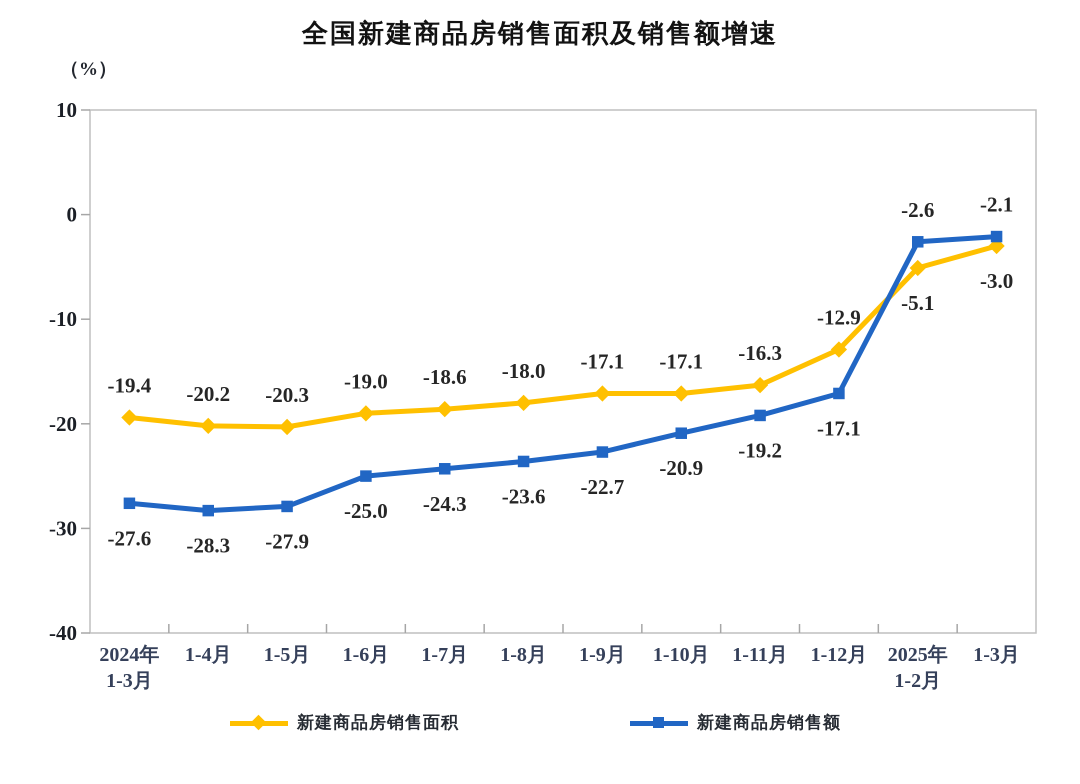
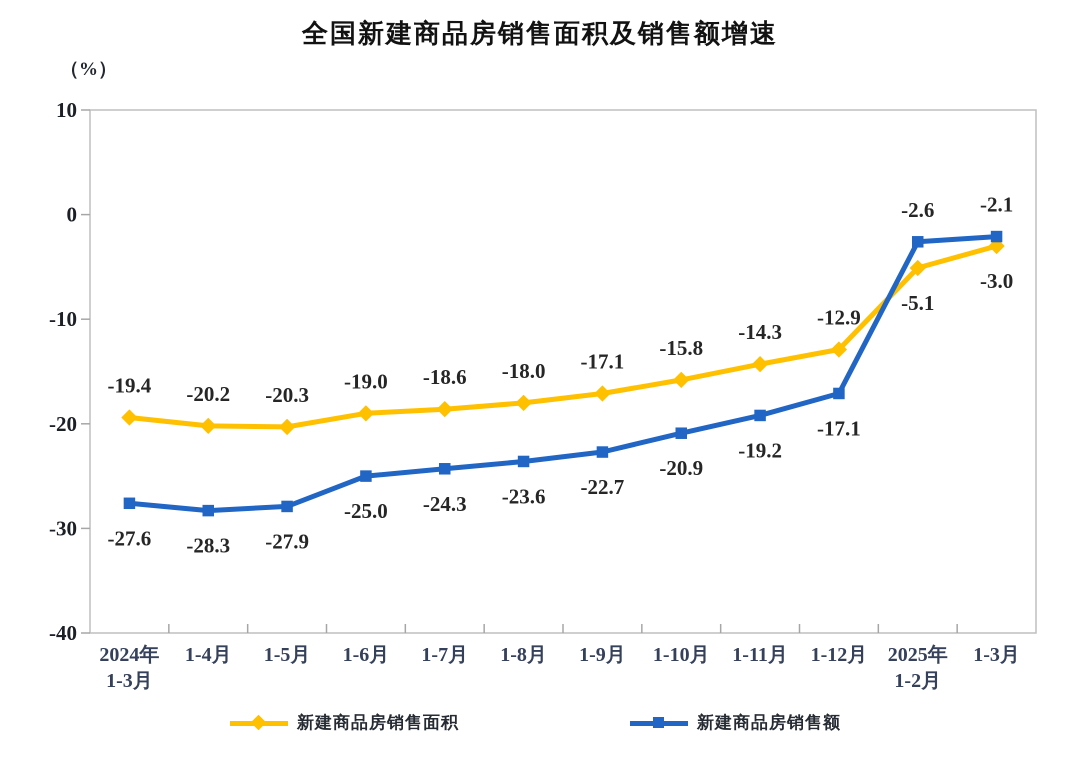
新建商品房销售面积/1-10月: -17.1 -> -15.8
新建商品房销售面积/1-11月: -16.3 -> -14.3
